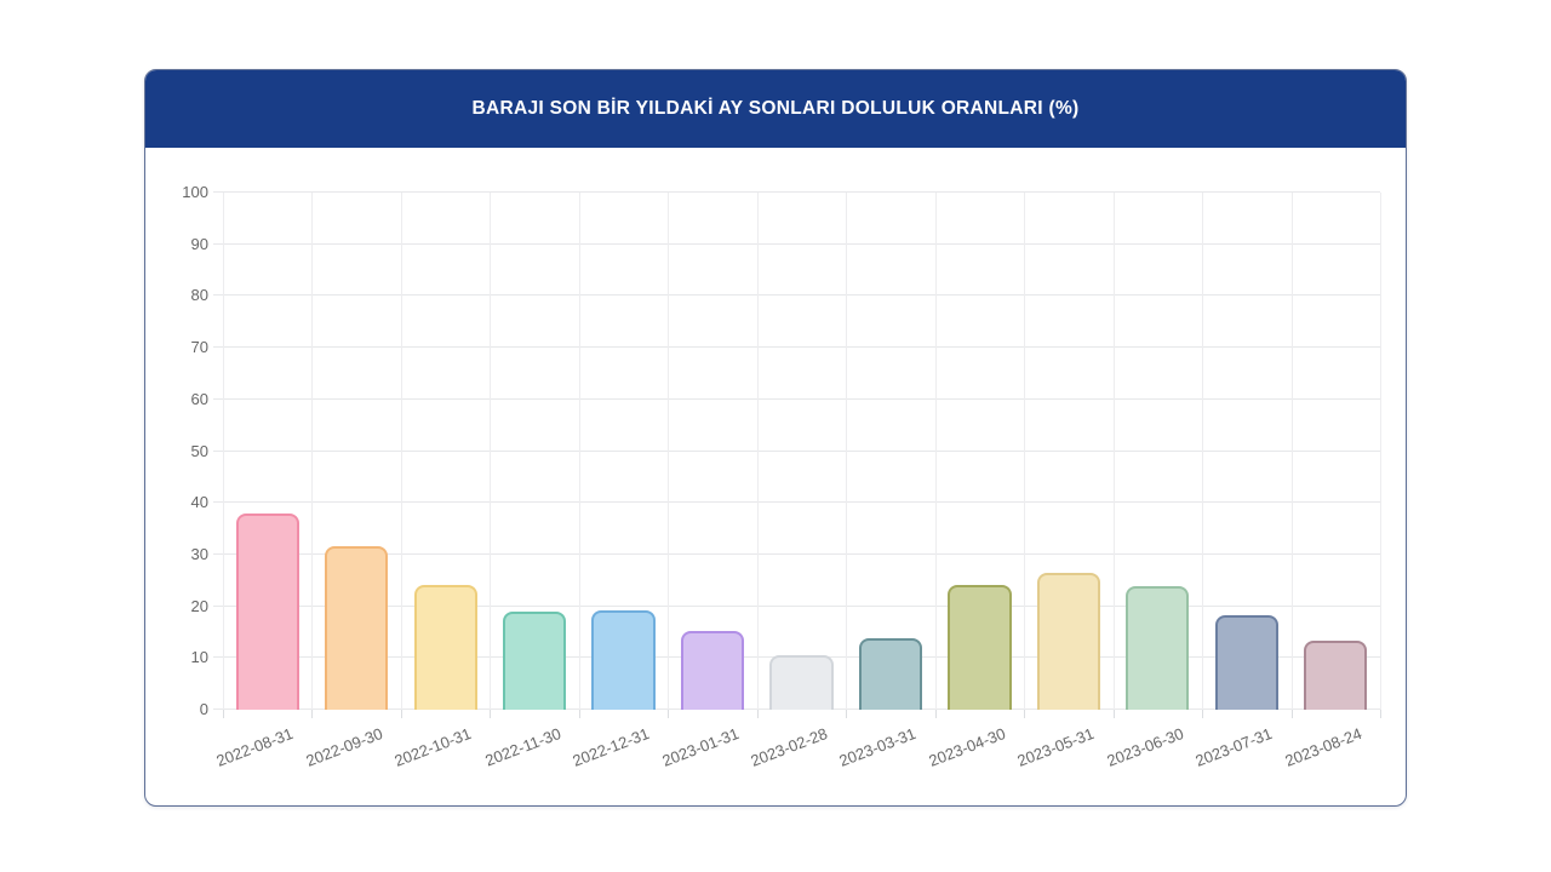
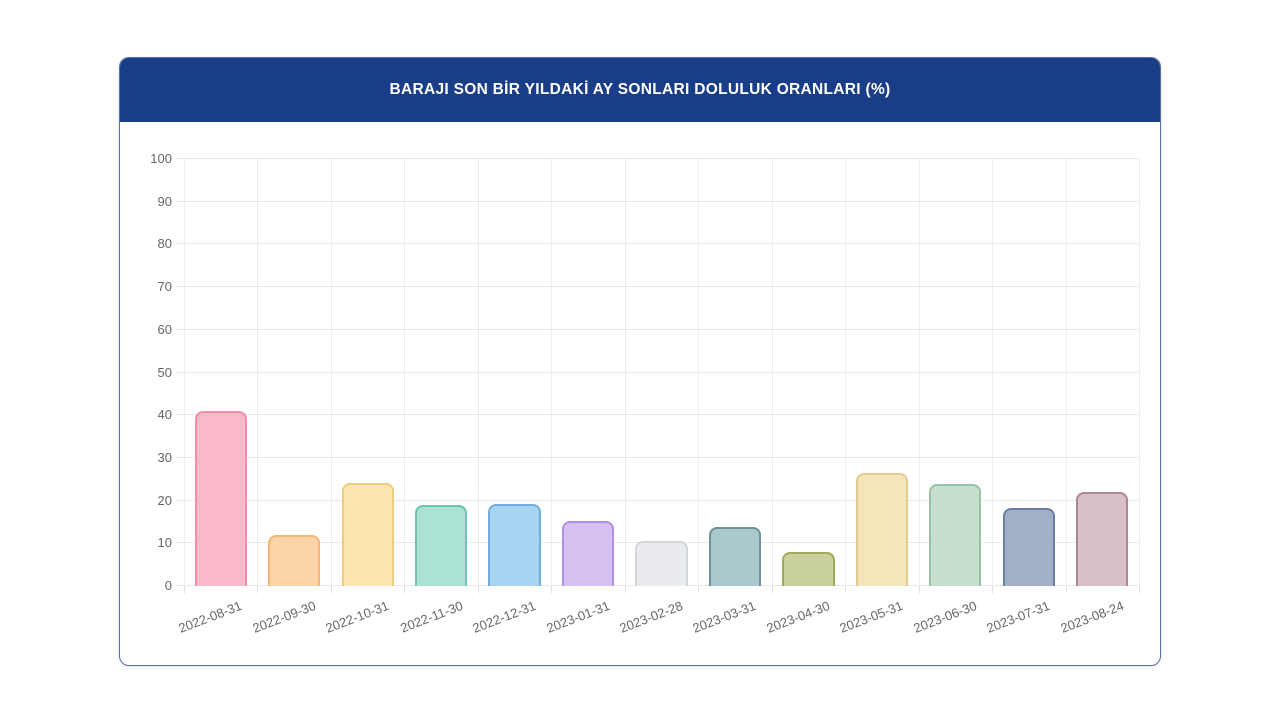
2022-08-31: 38 -> 41
2022-09-30: 32 -> 12
2023-04-30: 24 -> 8
2023-08-24: 13 -> 22
